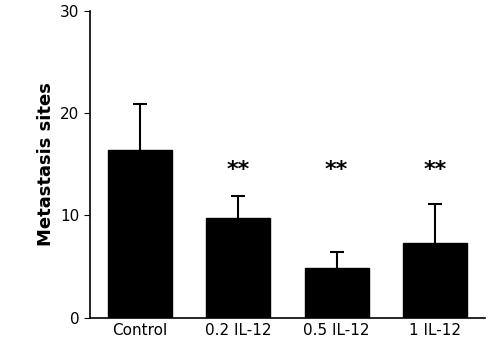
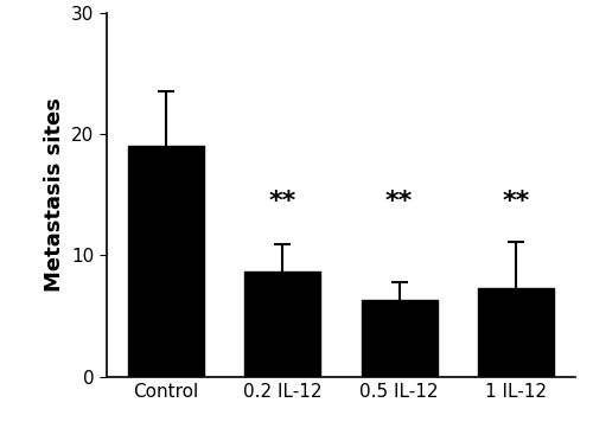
Control: 16.4 -> 19.0
0.2 IL-12: 9.7 -> 8.7
0.5 IL-12: 4.9 -> 6.3
